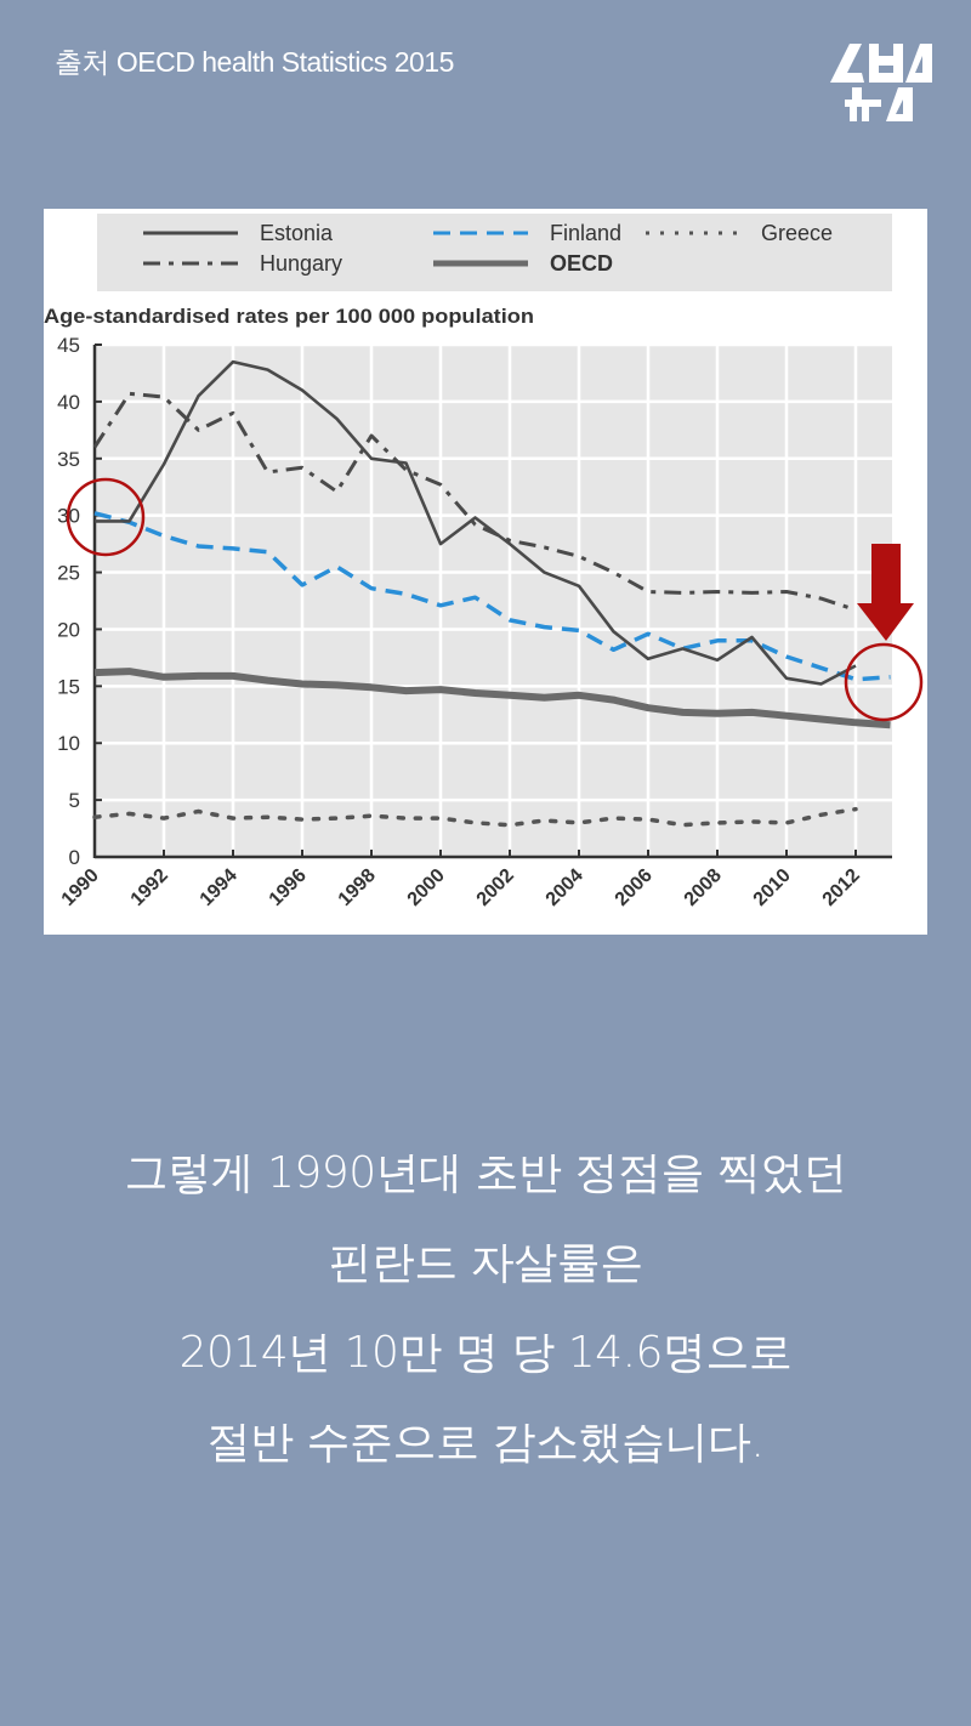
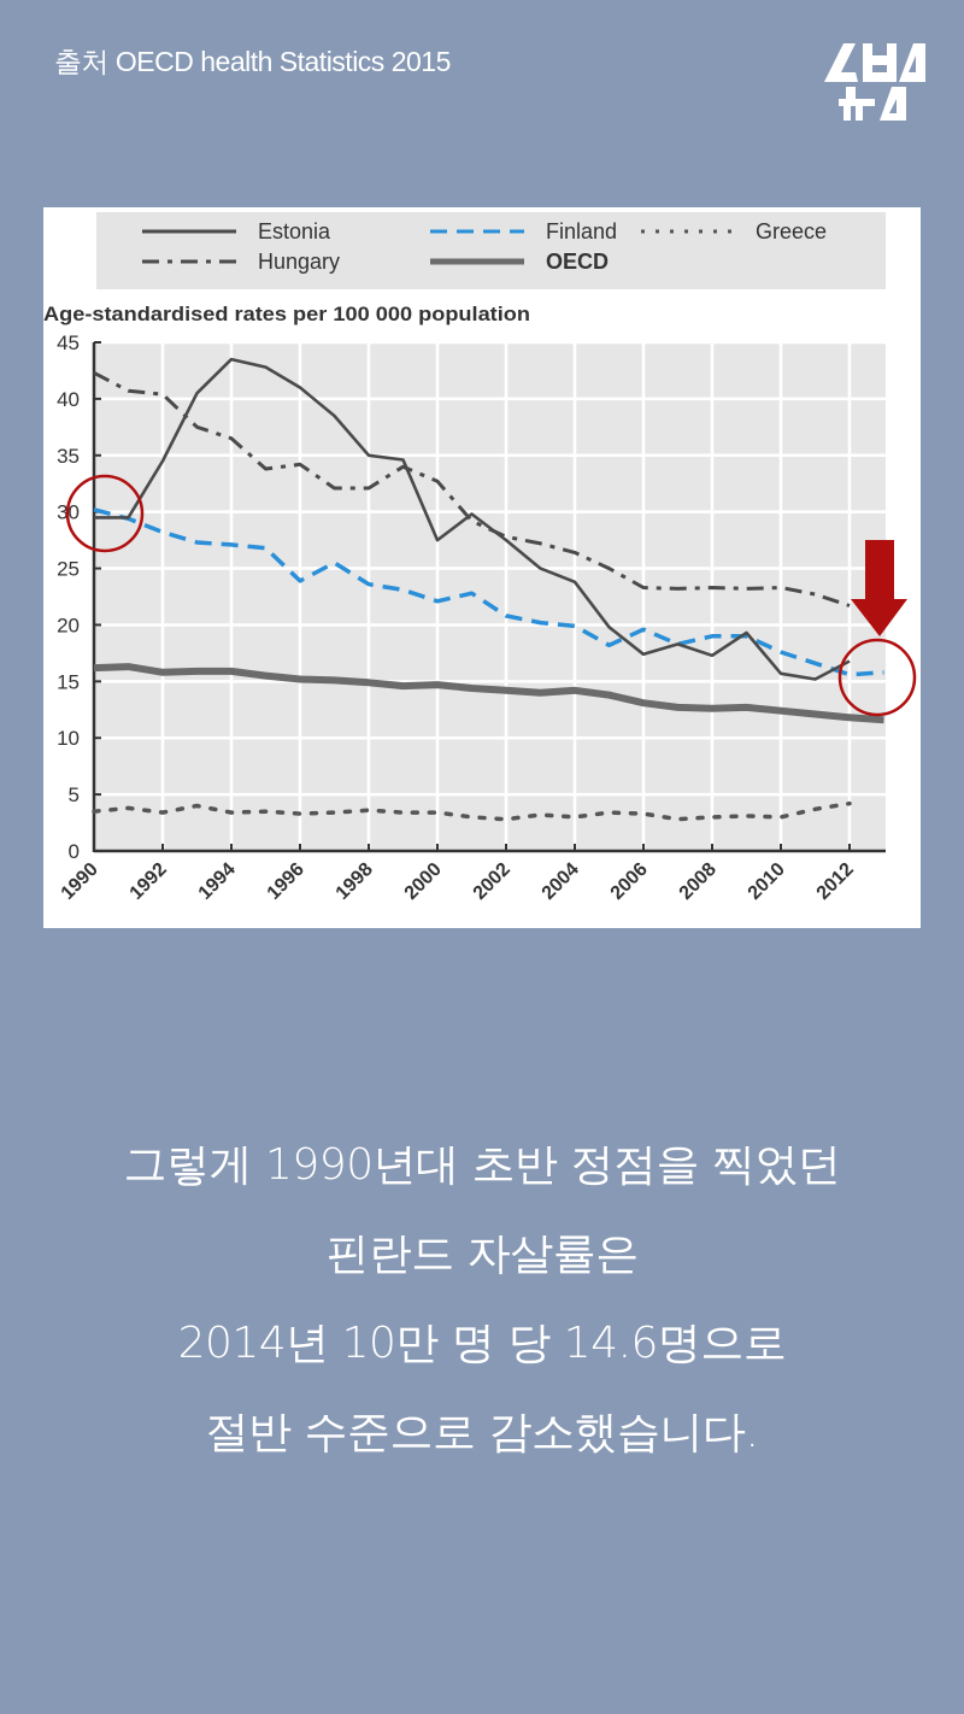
Hungary/1990: 36 -> 42
Hungary/1994: 39 -> 36
Hungary/1998: 37 -> 32
